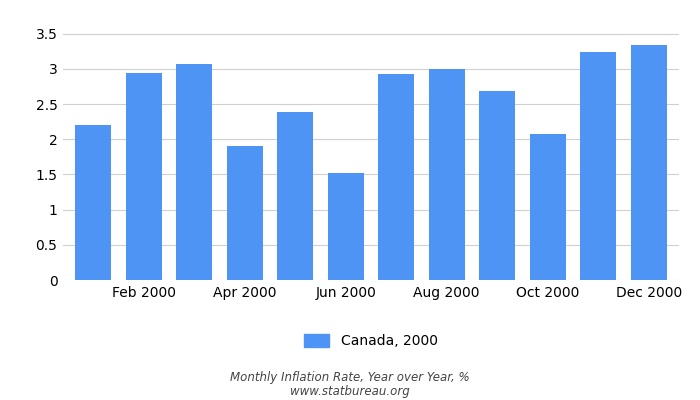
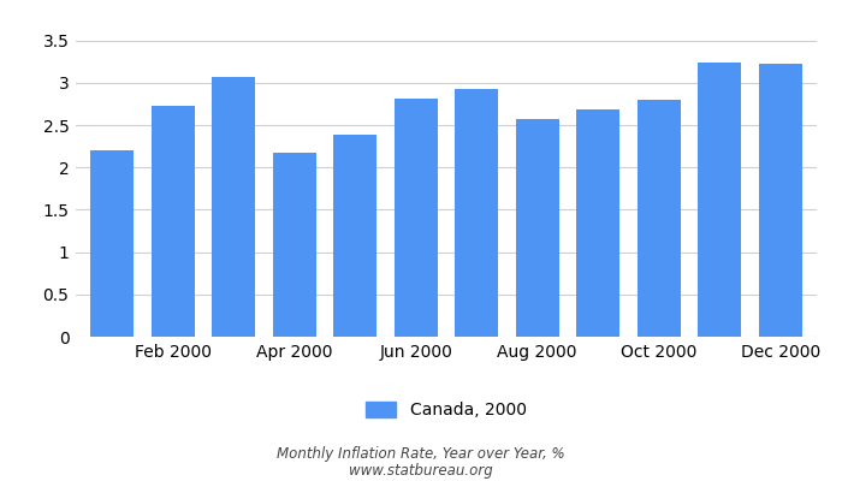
Feb 2000: 2.94 -> 2.73
Apr 2000: 1.90 -> 2.17
Jun 2000: 1.52 -> 2.81
Aug 2000: 3.00 -> 2.57
Oct 2000: 2.08 -> 2.80
Dec 2000: 3.34 -> 3.22
